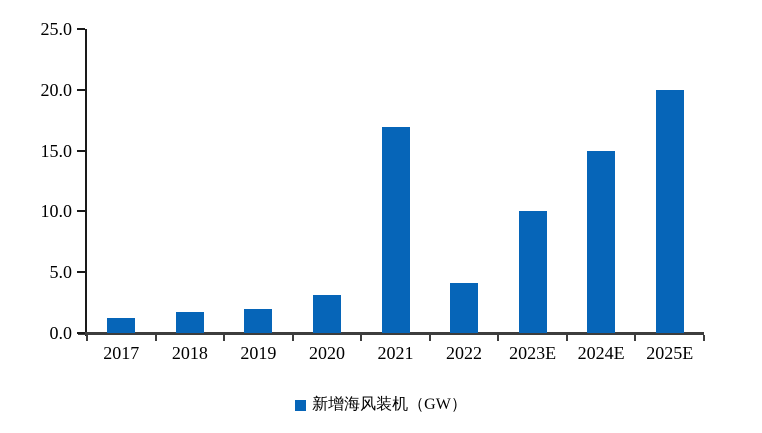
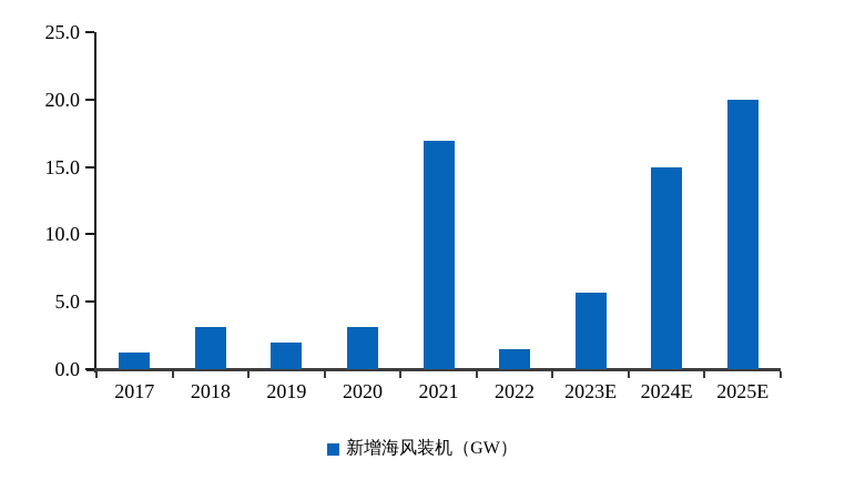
2018: 1.7 -> 3.1
2022: 4.1 -> 1.5
2023E: 10.0 -> 5.7
